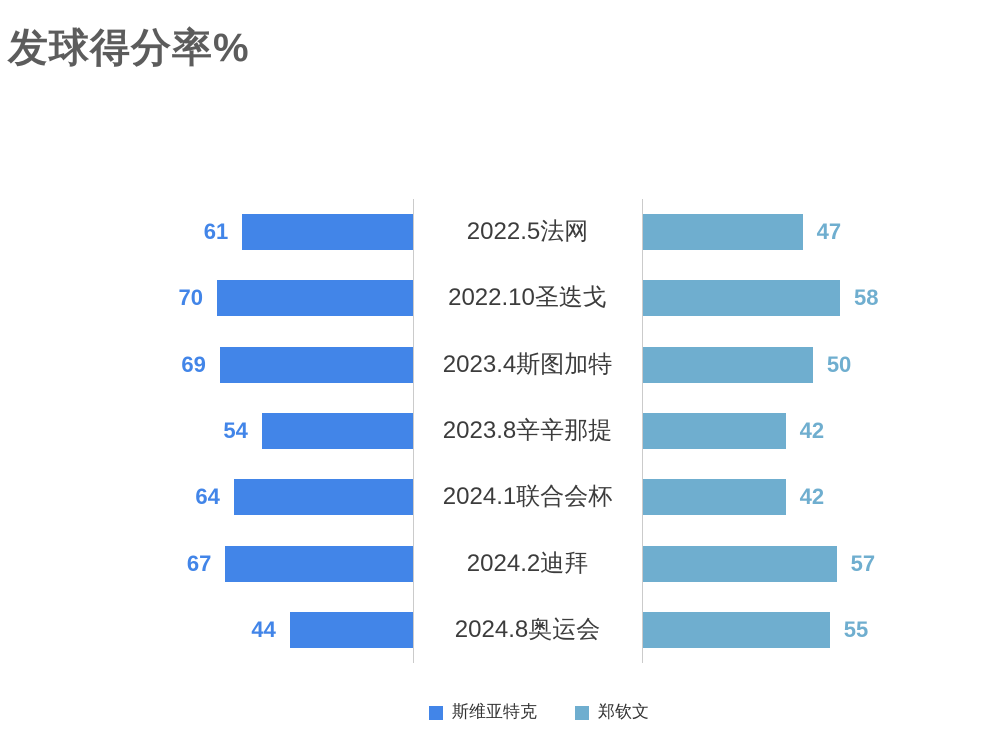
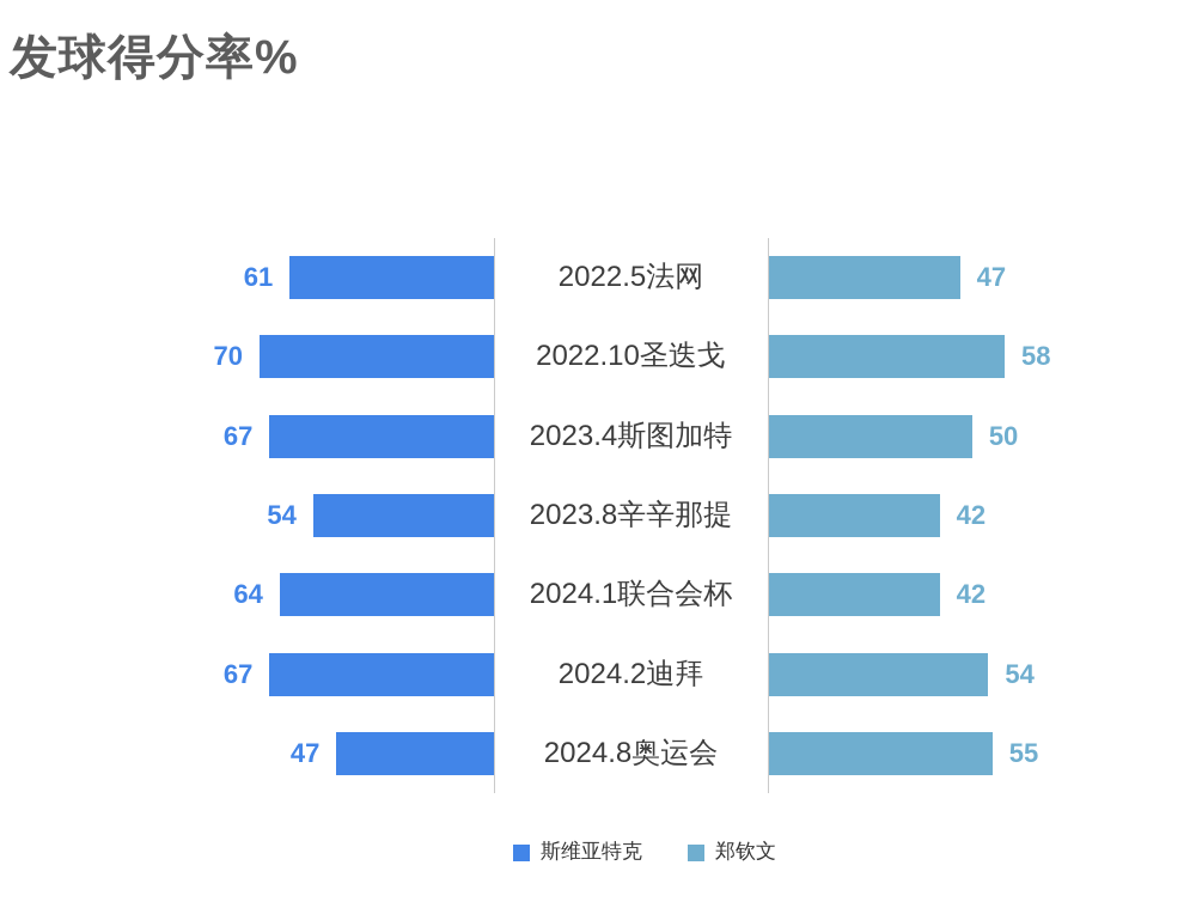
斯维亚特克/2023.4斯图加特: 69 -> 67
郑钦文/2024.2迪拜: 57 -> 54
斯维亚特克/2024.8奥运会: 44 -> 47
